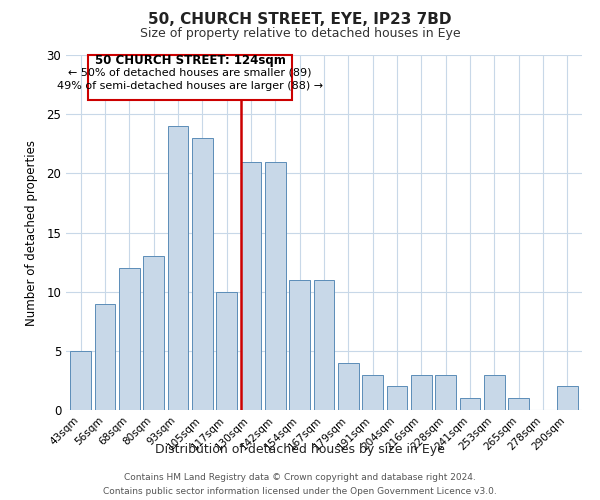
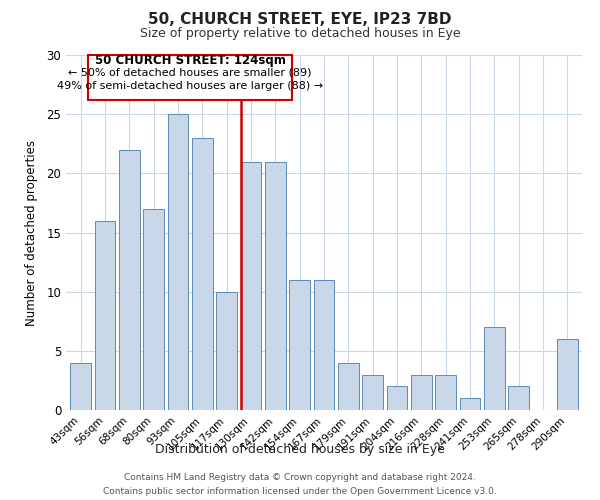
43sqm: 5 -> 4
56sqm: 9 -> 16
68sqm: 12 -> 22
80sqm: 13 -> 17
93sqm: 24 -> 25
253sqm: 3 -> 7
265sqm: 1 -> 2
290sqm: 2 -> 6
